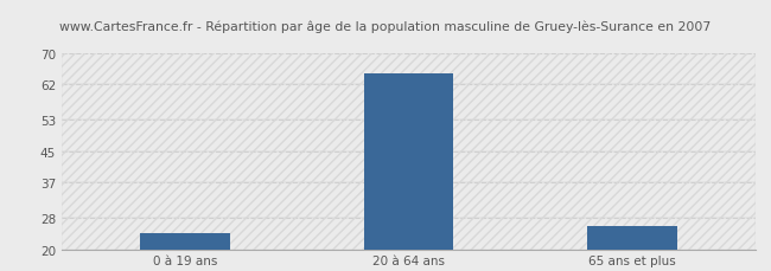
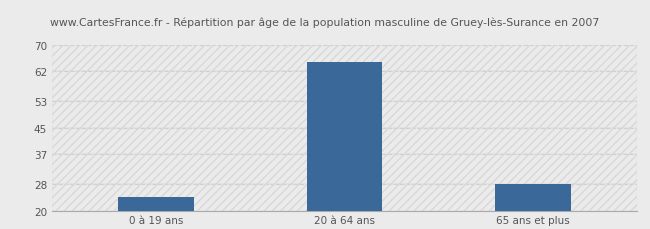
65 ans et plus: 26 -> 28
